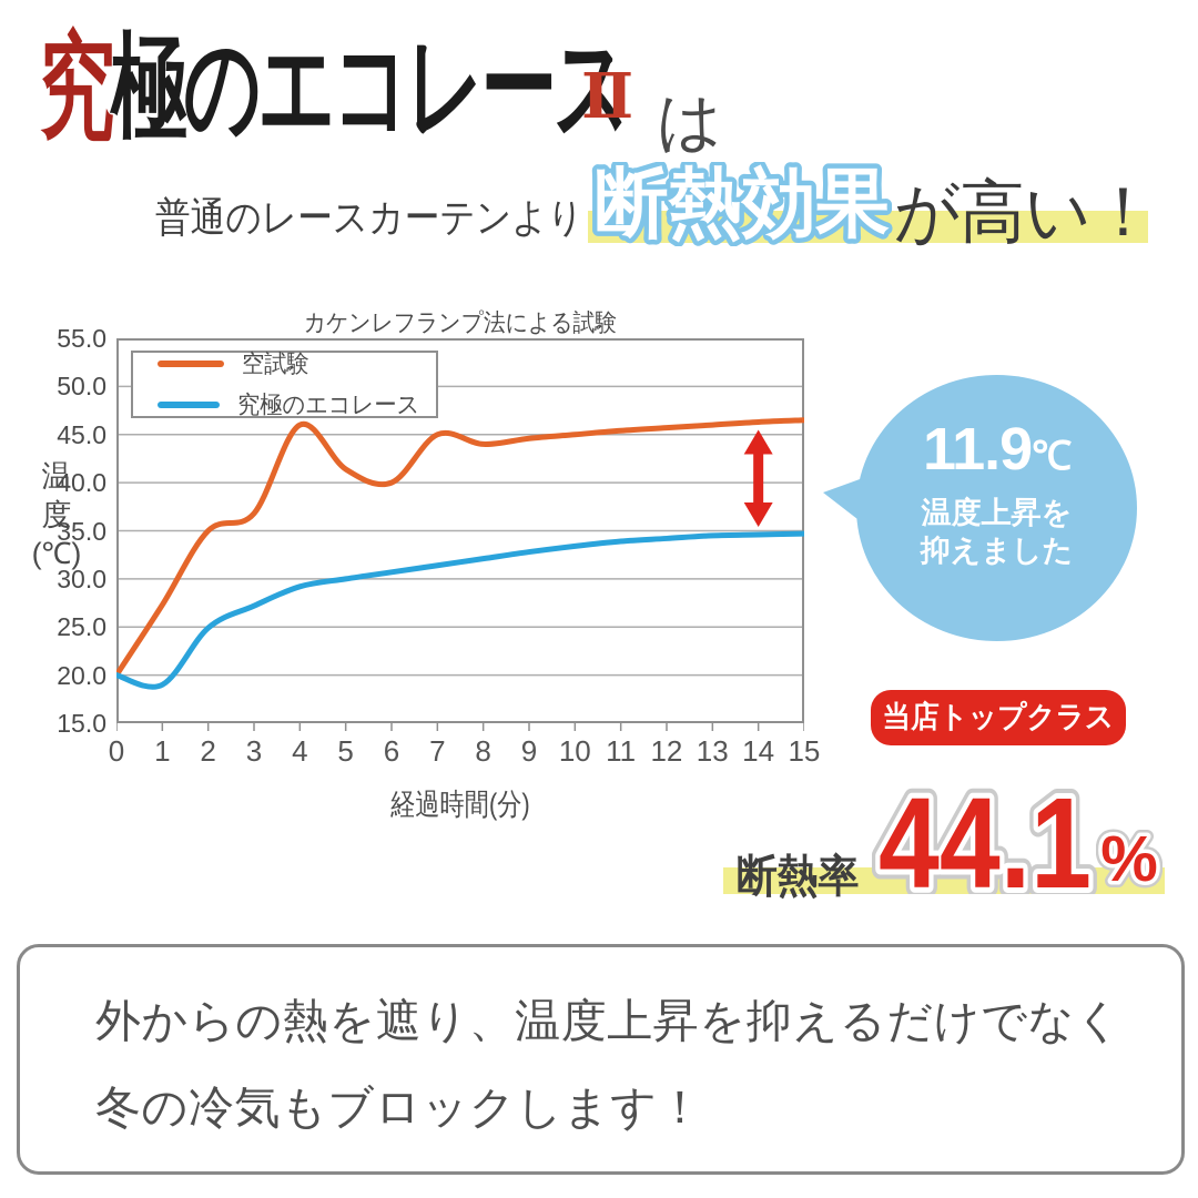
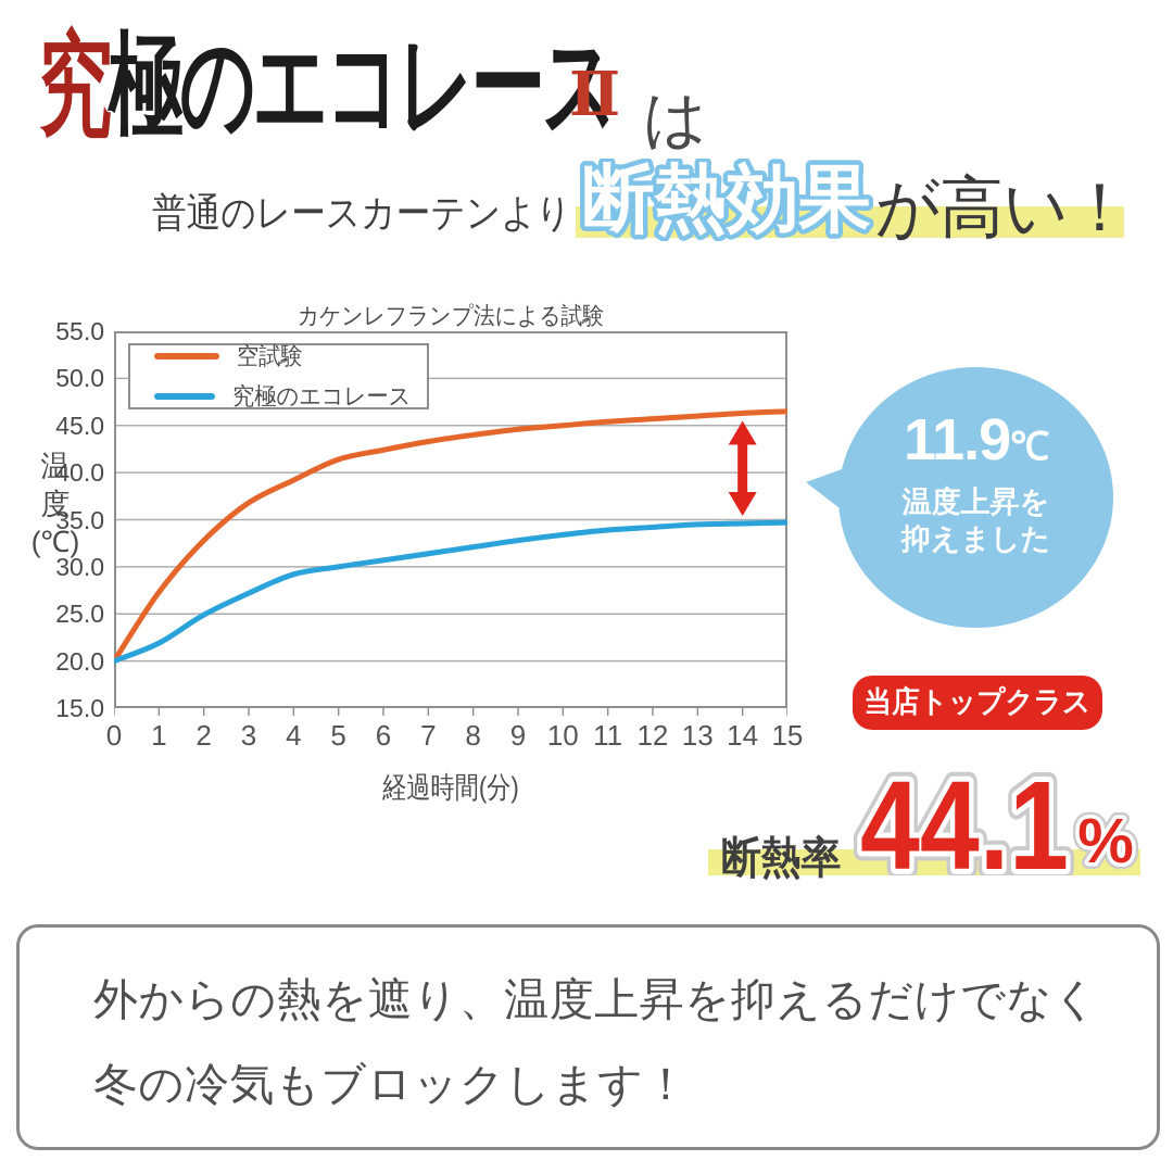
究極のエコレース/1: 19 -> 22
空試験/2: 35 -> 33
空試験/4: 46 -> 39
空試験/6: 40 -> 42
空試験/7: 45 -> 43
